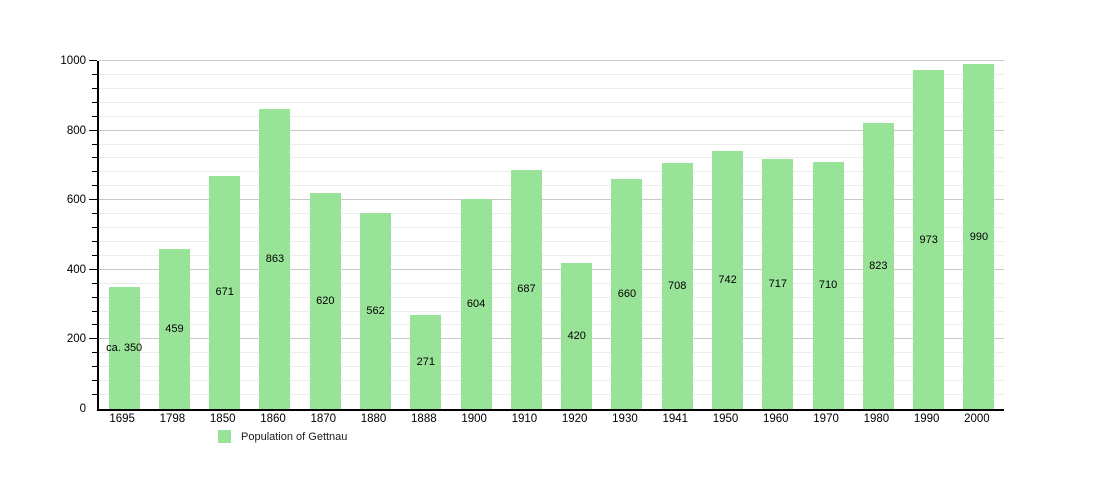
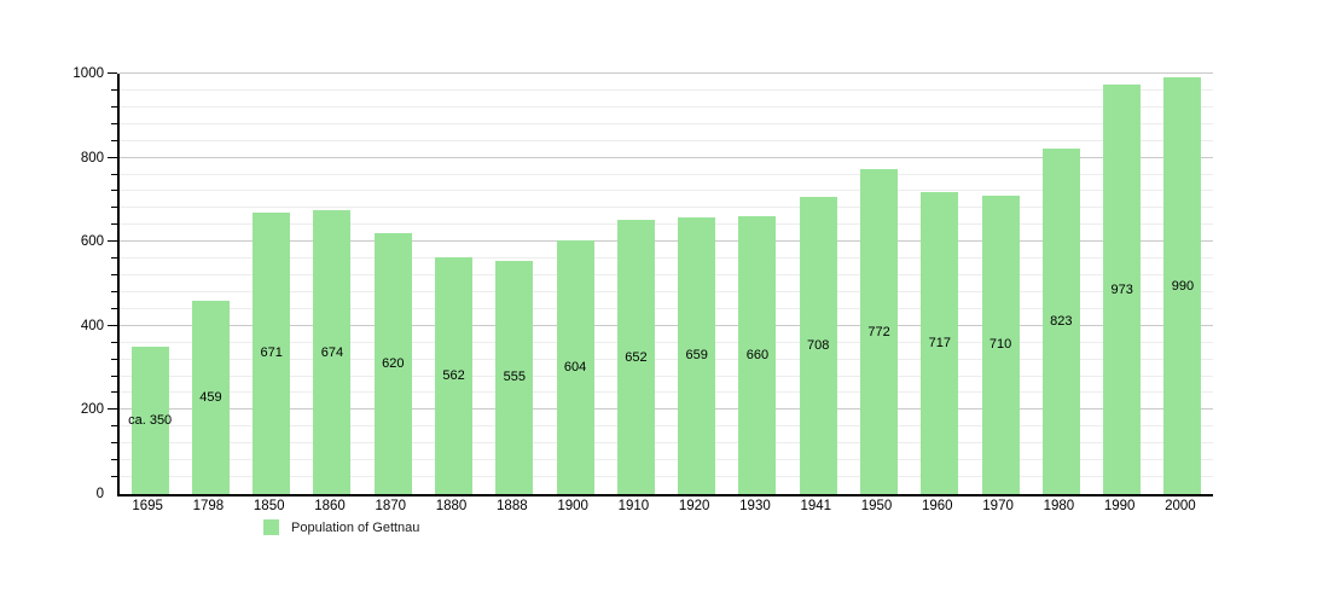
1860: 863 -> 674
1888: 271 -> 555
1910: 687 -> 652
1920: 420 -> 659
1950: 742 -> 772
